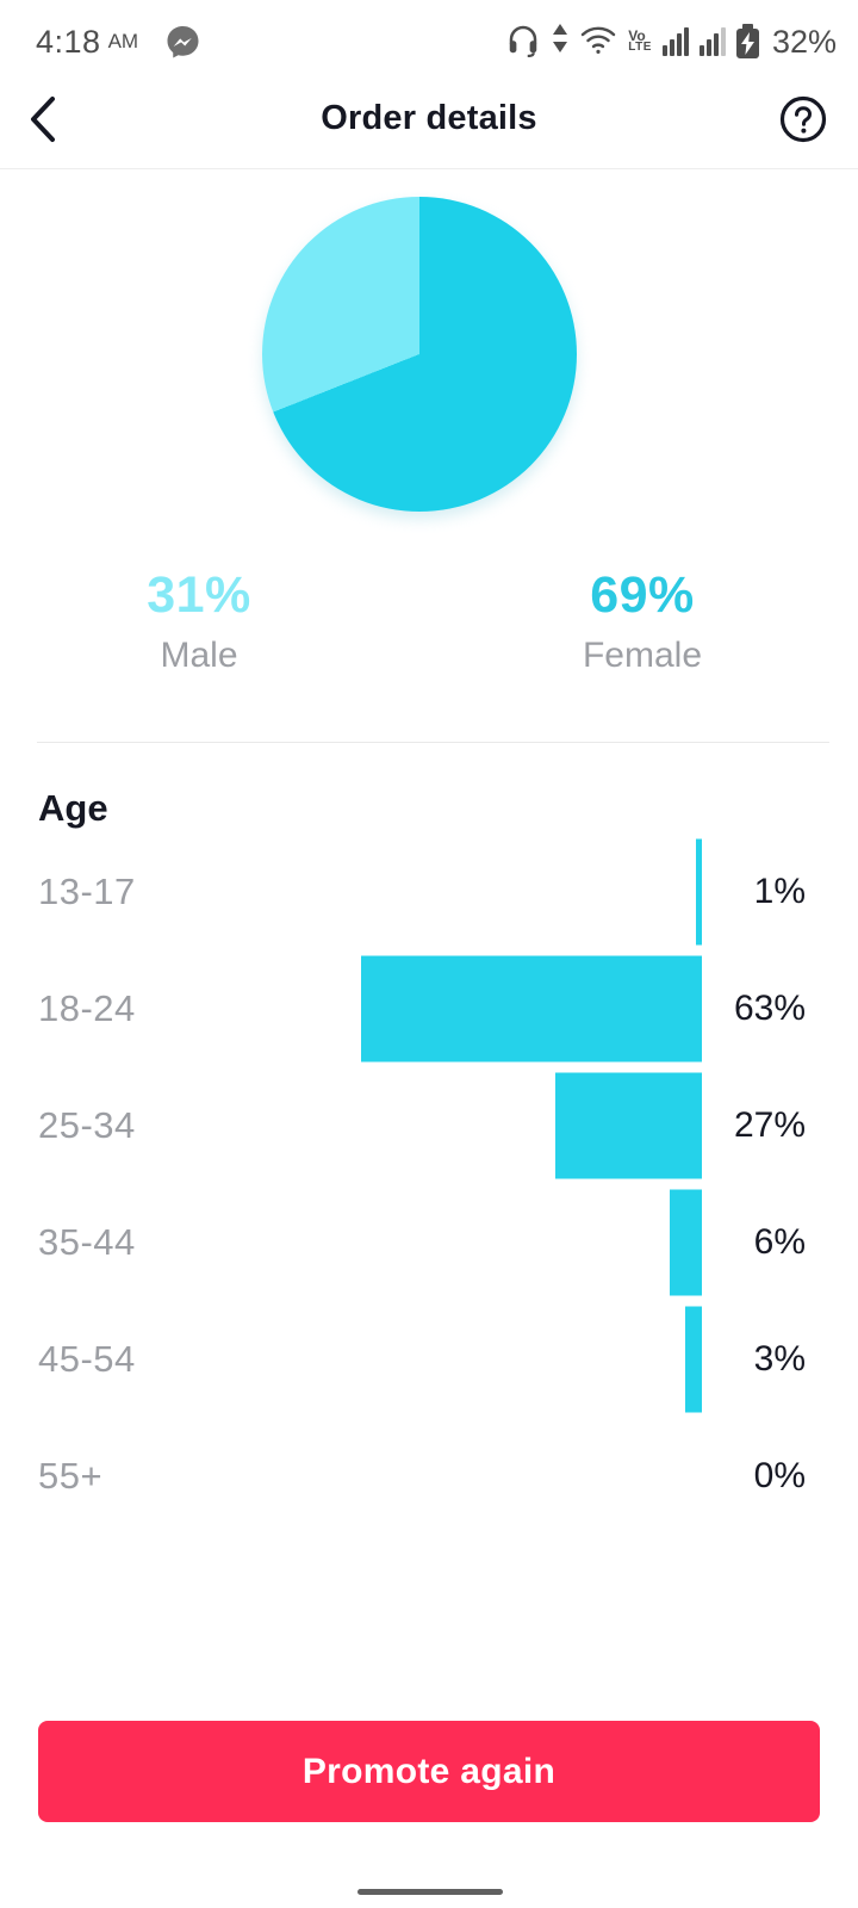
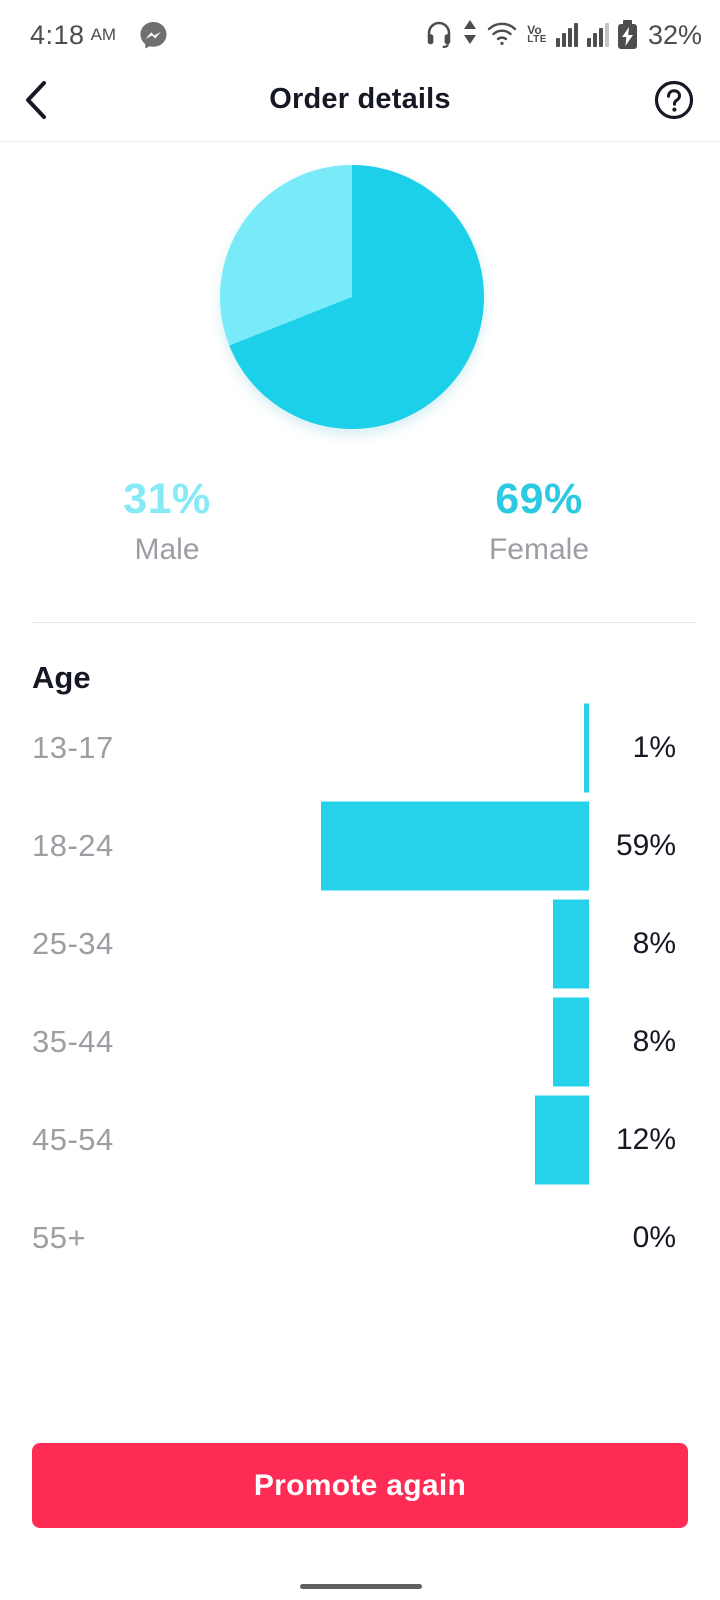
Age/18-24: 63% -> 59%
Age/25-34: 27% -> 8%
Age/35-44: 6% -> 8%
Age/45-54: 3% -> 12%
